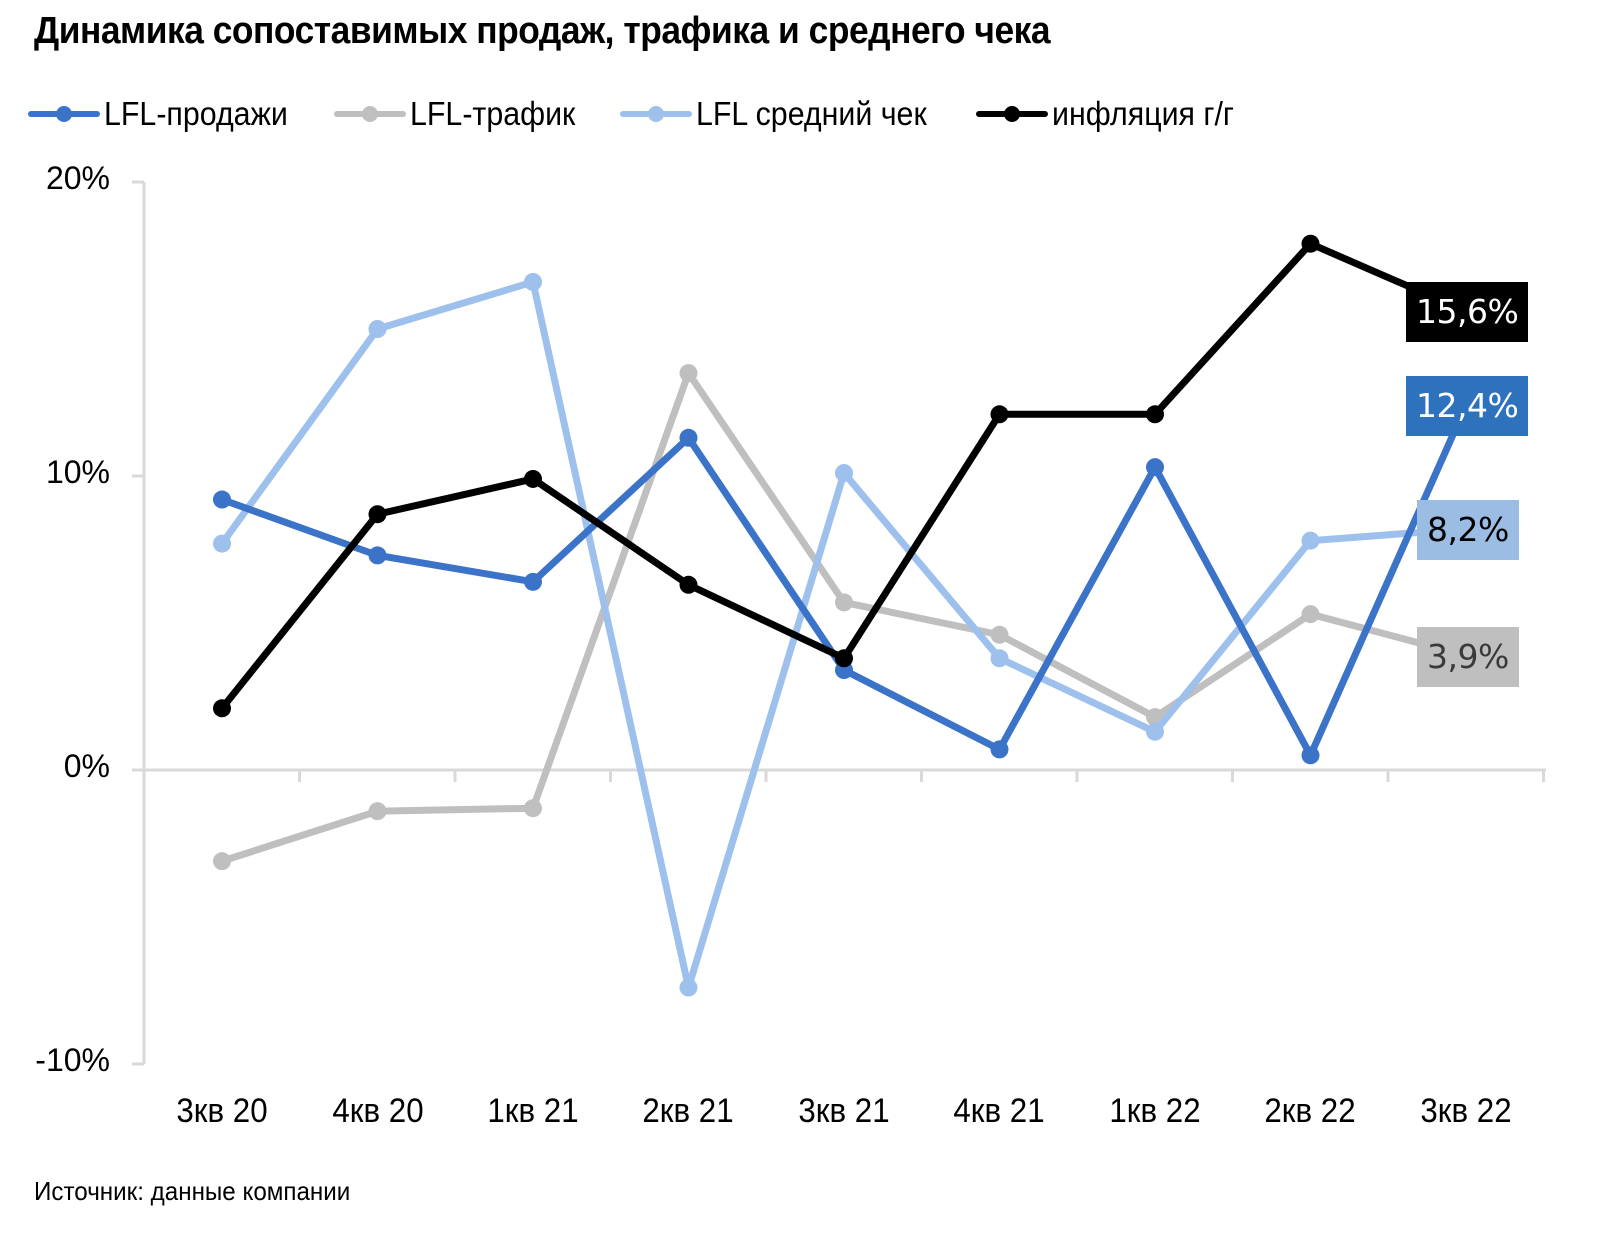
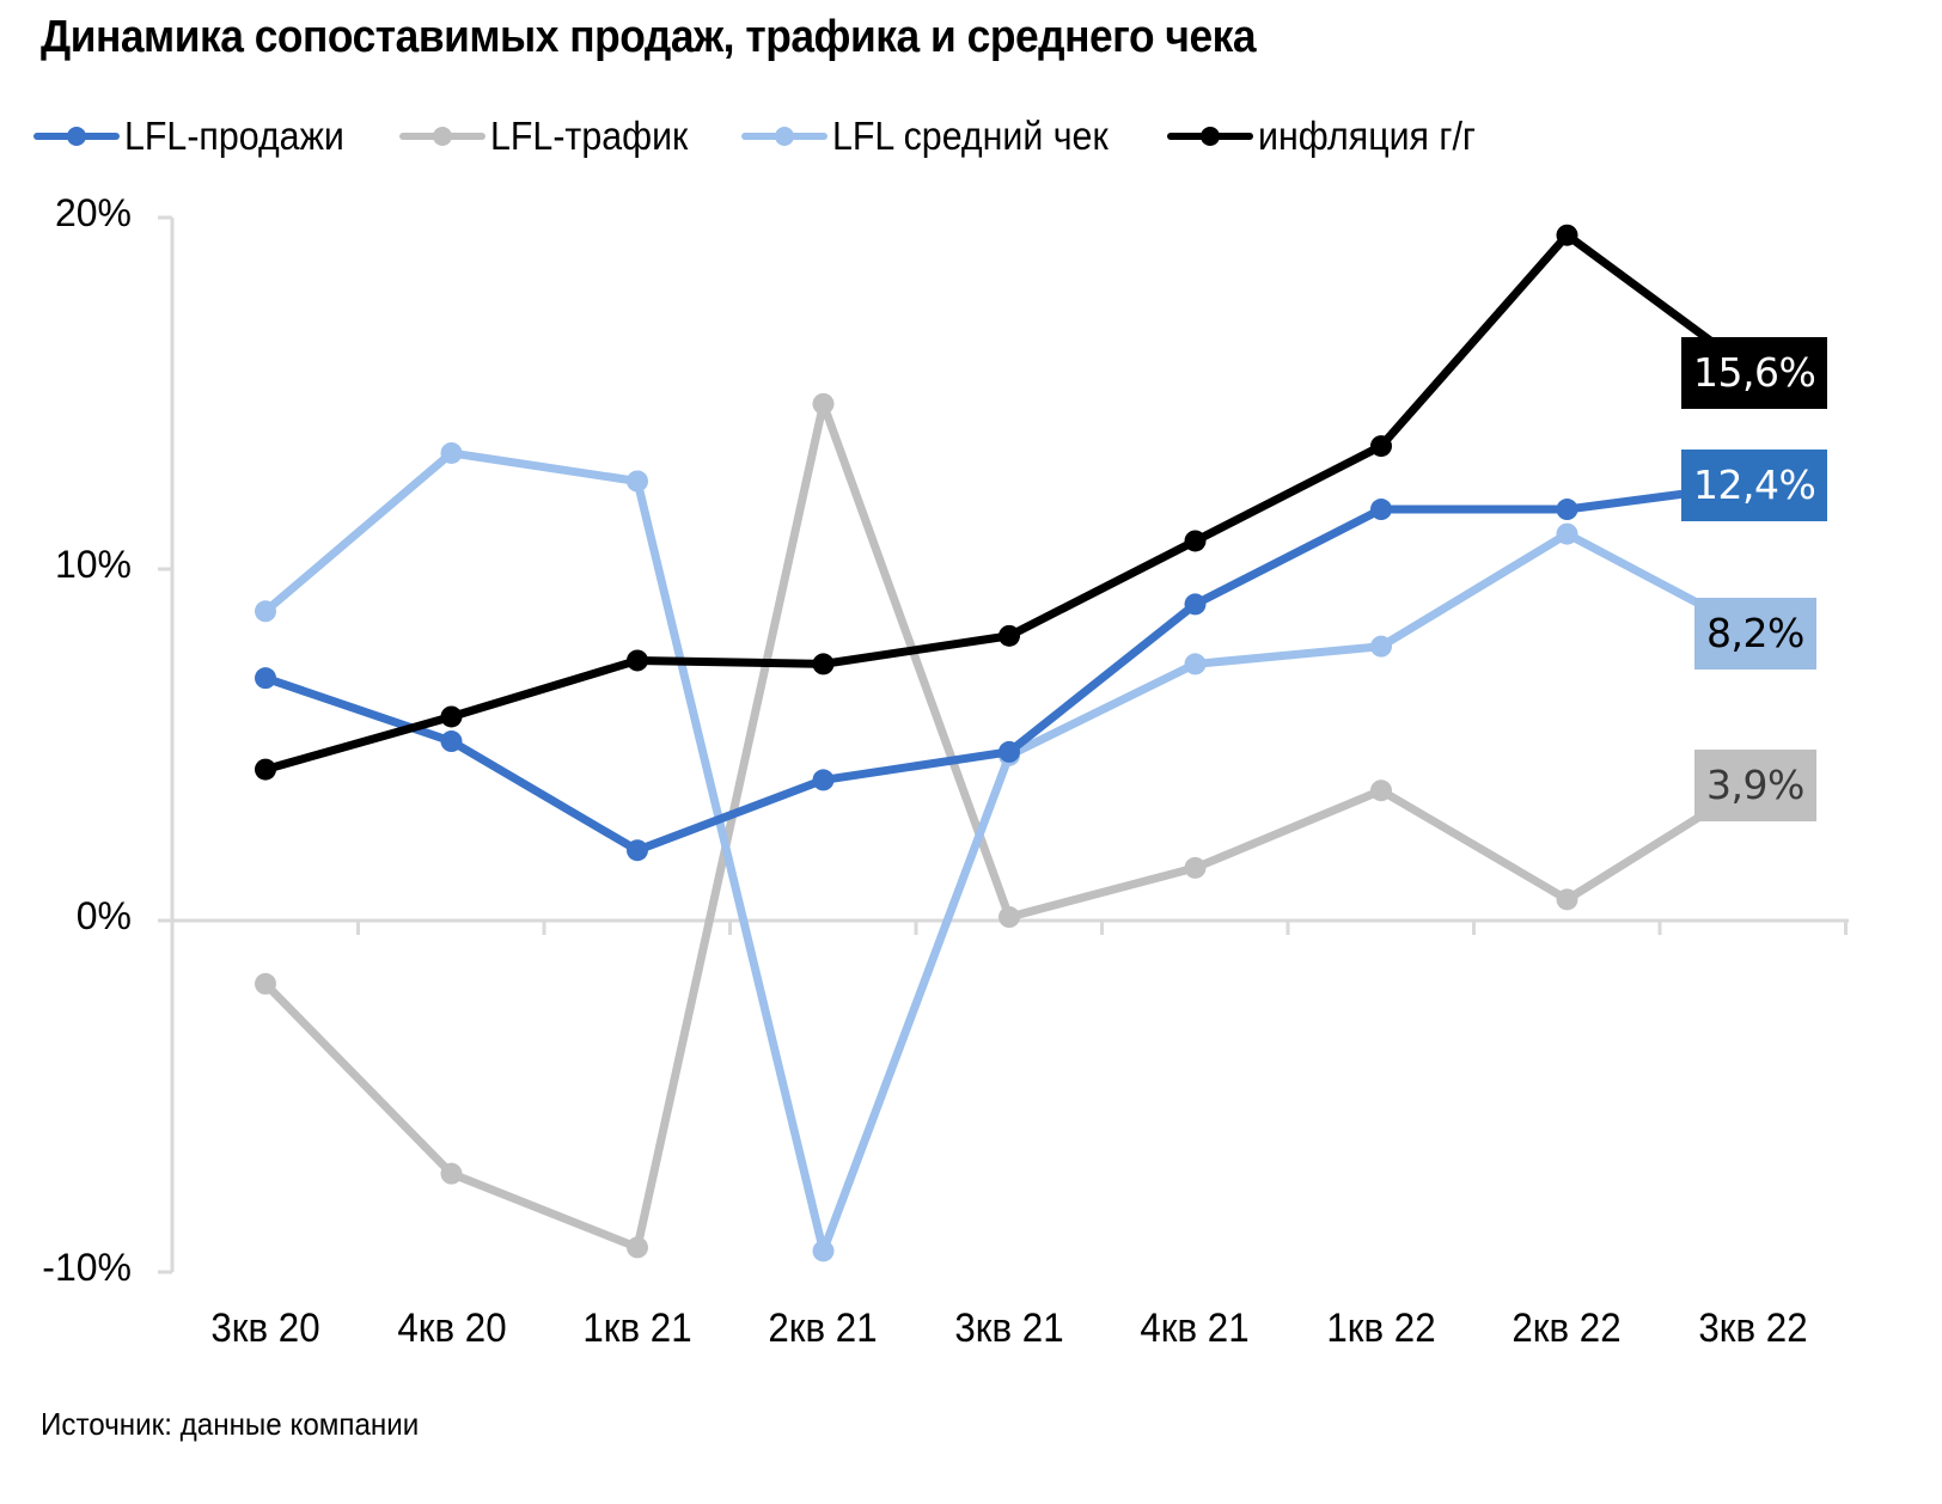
LFL-продажи/3кв 20: 9.2% -> 6.9%
LFL-трафик/3кв 20: -3.1% -> -1.8%
LFL средний чек/3кв 20: 7.7% -> 8.8%
инфляция г/г/3кв 20: 2.1% -> 4.3%
LFL-продажи/4кв 20: 7.3% -> 5.1%
LFL-трафик/4кв 20: -1.4% -> -7.2%
LFL средний чек/4кв 20: 15.0% -> 13.3%
инфляция г/г/4кв 20: 8.7% -> 5.8%
LFL-продажи/1кв 21: 6.4% -> 2.0%
LFL-трафик/1кв 21: -1.3% -> -9.3%
LFL средний чек/1кв 21: 16.6% -> 12.5%
инфляция г/г/1кв 21: 9.9% -> 7.4%
LFL-продажи/2кв 21: 11.3% -> 4.0%
LFL-трафик/2кв 21: 13.5% -> 14.7%
LFL средний чек/2кв 21: -7.4% -> -9.4%
инфляция г/г/2кв 21: 6.3% -> 7.3%
LFL-продажи/3кв 21: 3.4% -> 4.8%
LFL-трафик/3кв 21: 5.7% -> 0.1%
LFL средний чек/3кв 21: 10.1% -> 4.7%
инфляция г/г/3кв 21: 3.8% -> 8.1%
LFL-продажи/4кв 21: 0.7% -> 9.0%
LFL-трафик/4кв 21: 4.6% -> 1.5%
LFL средний чек/4кв 21: 3.8% -> 7.3%
инфляция г/г/4кв 21: 12.1% -> 10.8%
LFL-продажи/1кв 22: 10.3% -> 11.7%
LFL-трафик/1кв 22: 1.8% -> 3.7%
LFL средний чек/1кв 22: 1.3% -> 7.8%
инфляция г/г/1кв 22: 12.1% -> 13.5%
LFL-продажи/2кв 22: 0.5% -> 11.7%
LFL-трафик/2кв 22: 5.3% -> 0.6%
LFL средний чек/2кв 22: 7.8% -> 11.0%
инфляция г/г/2кв 22: 17.9% -> 19.5%
